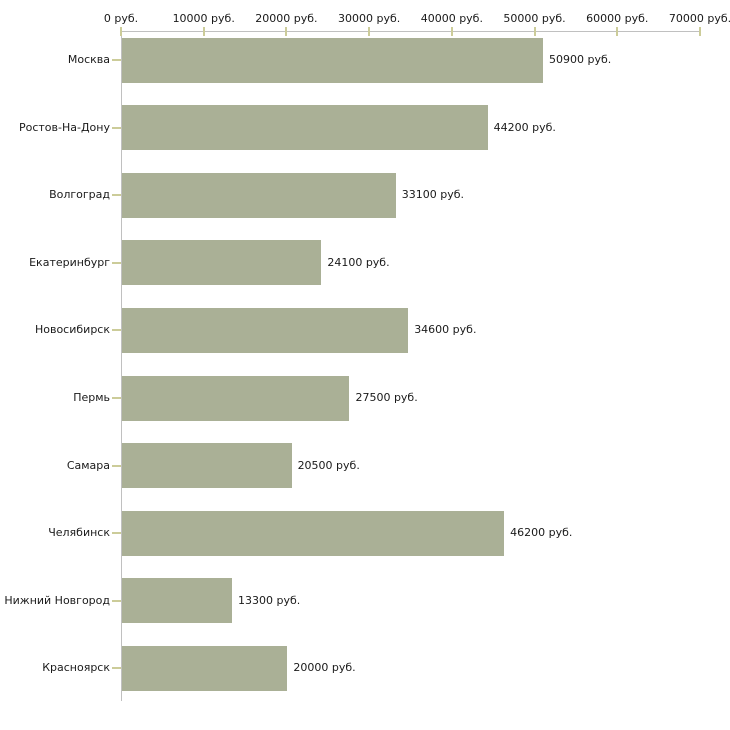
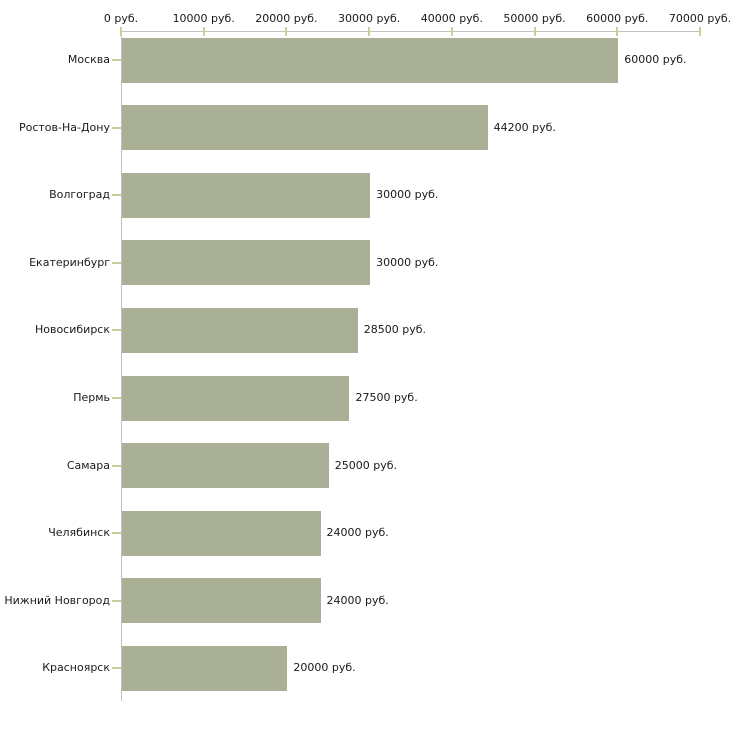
Москва: 50900 -> 60000
Волгоград: 33100 -> 30000
Екатеринбург: 24100 -> 30000
Новосибирск: 34600 -> 28500
Самара: 20500 -> 25000
Челябинск: 46200 -> 24000
Нижний Новгород: 13300 -> 24000
